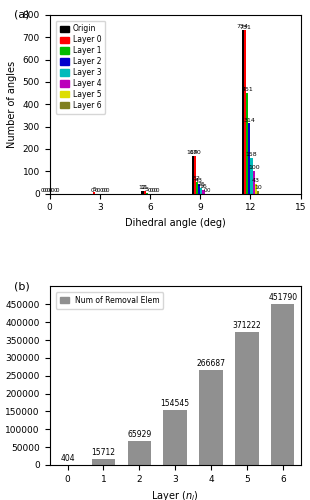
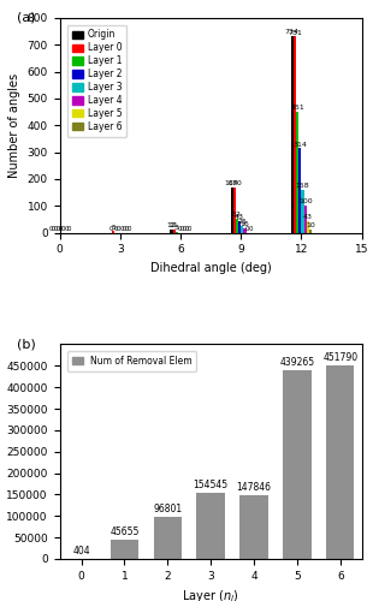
1: 15712 -> 45655
2: 65929 -> 96801
4: 266687 -> 147846
5: 371222 -> 439265
